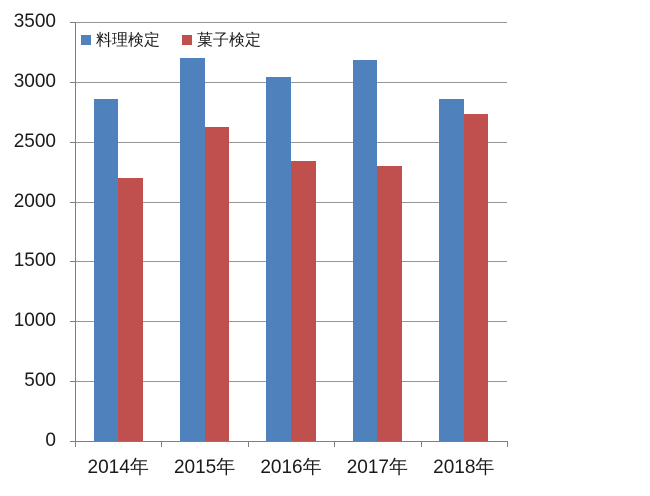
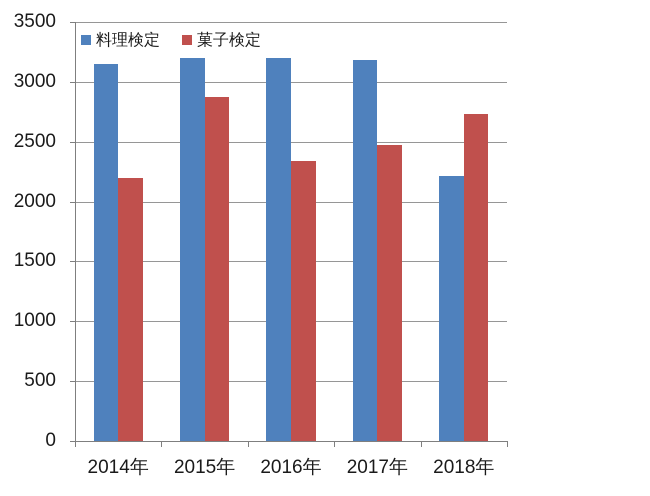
料理検定/2014年: 2860 -> 3150
菓子検定/2015年: 2620 -> 2870
料理検定/2016年: 3040 -> 3200
菓子検定/2017年: 2300 -> 2470
料理検定/2018年: 2860 -> 2210
